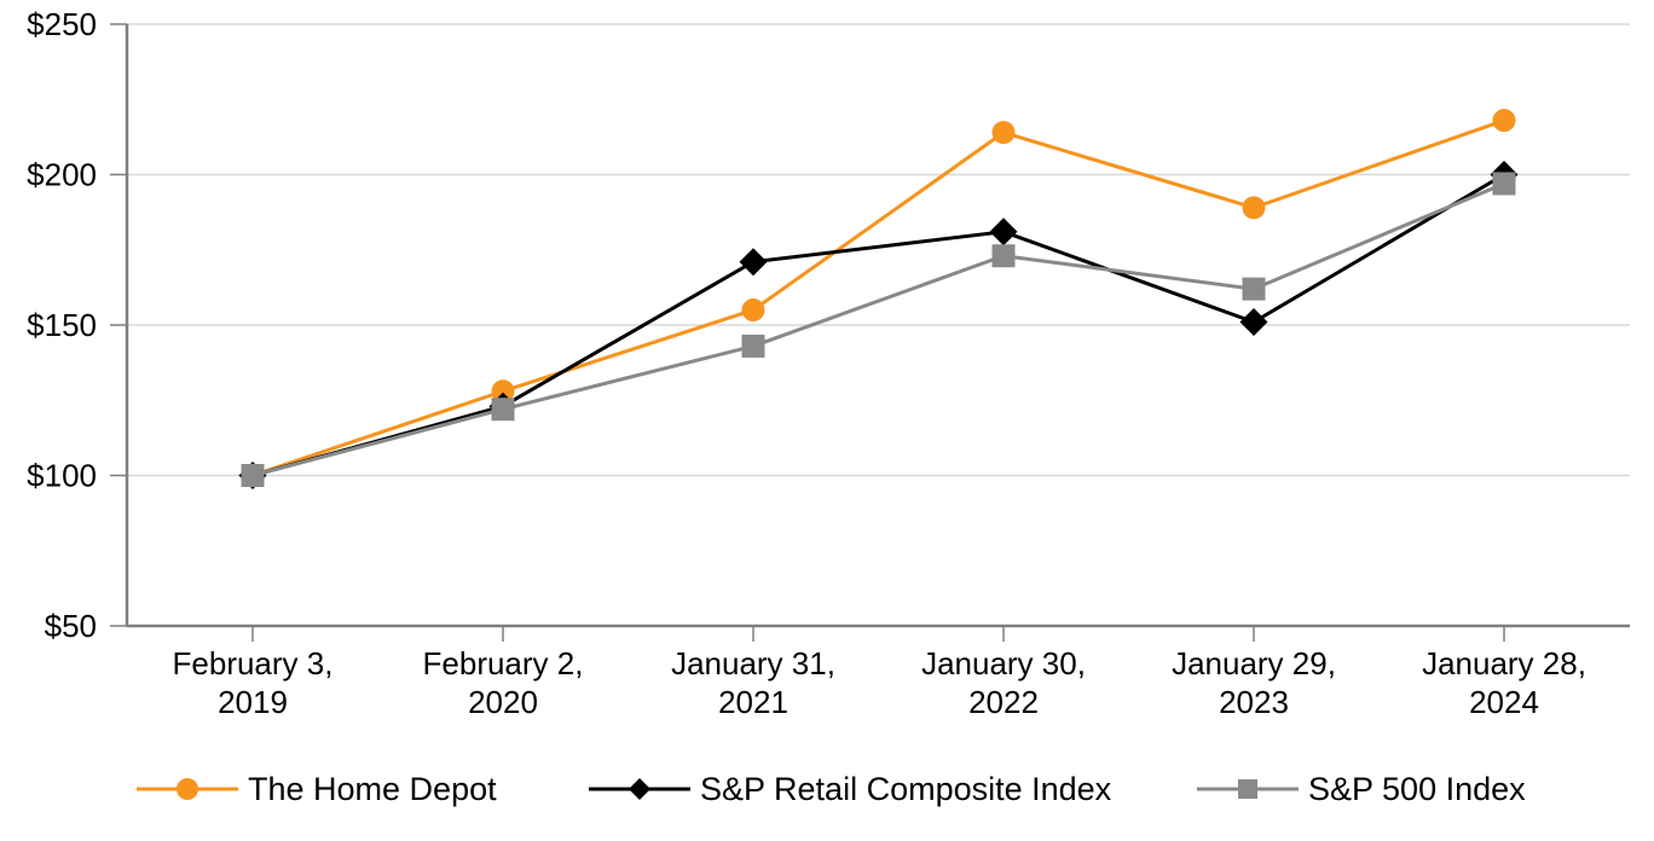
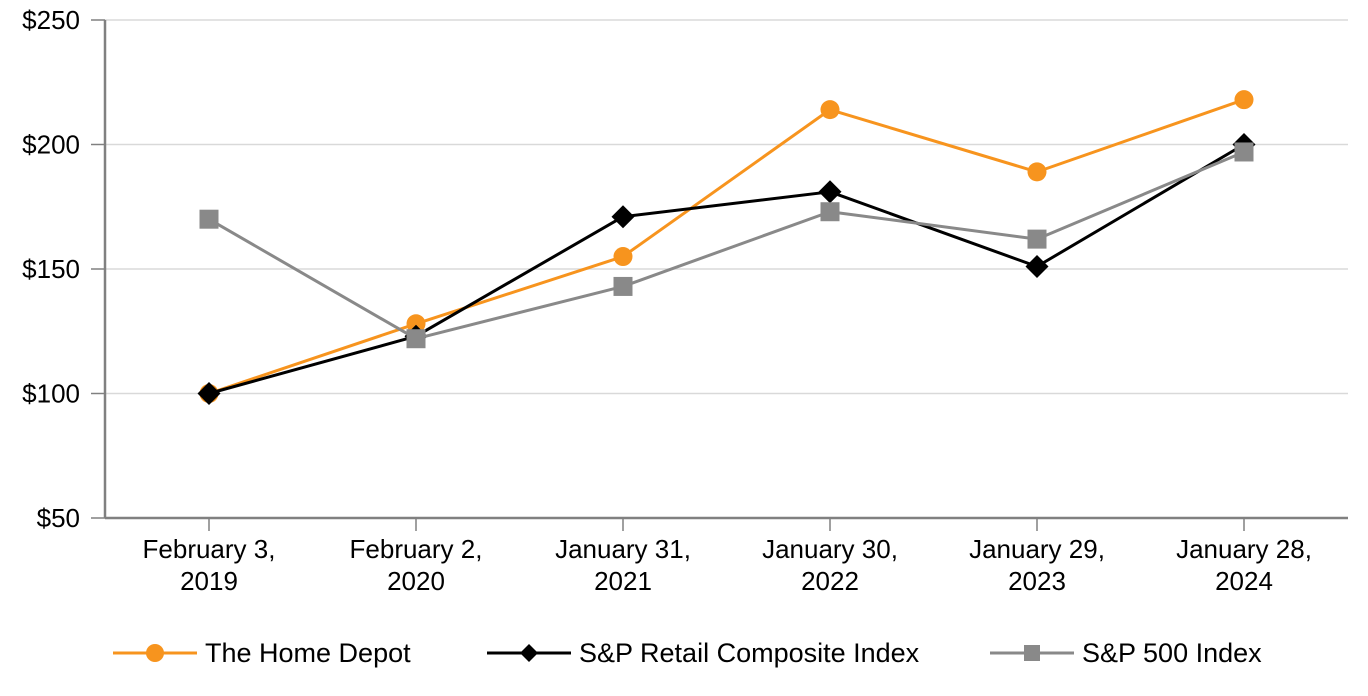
S&P 500 Index/February 3, 2019: $100 -> $170
